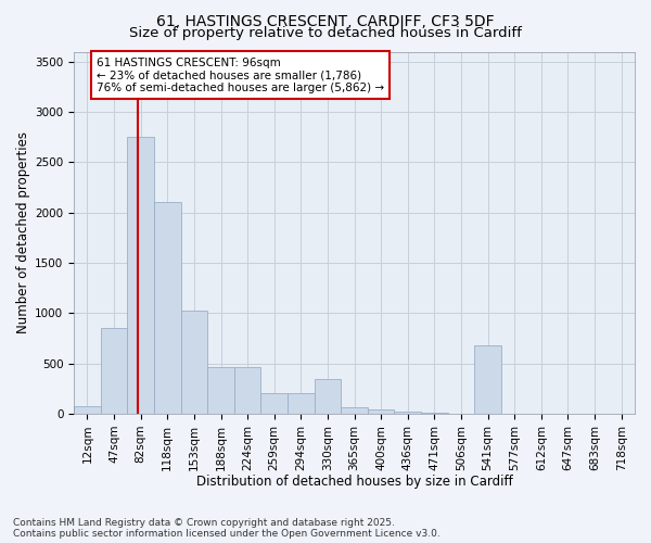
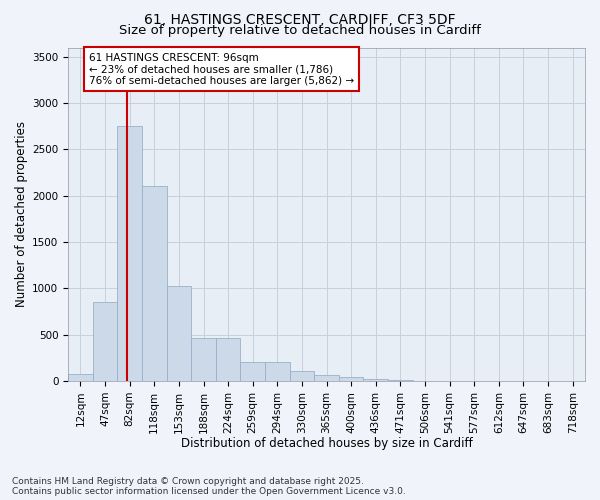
330sqm: 340 -> 100
541sqm: 680 -> 0
